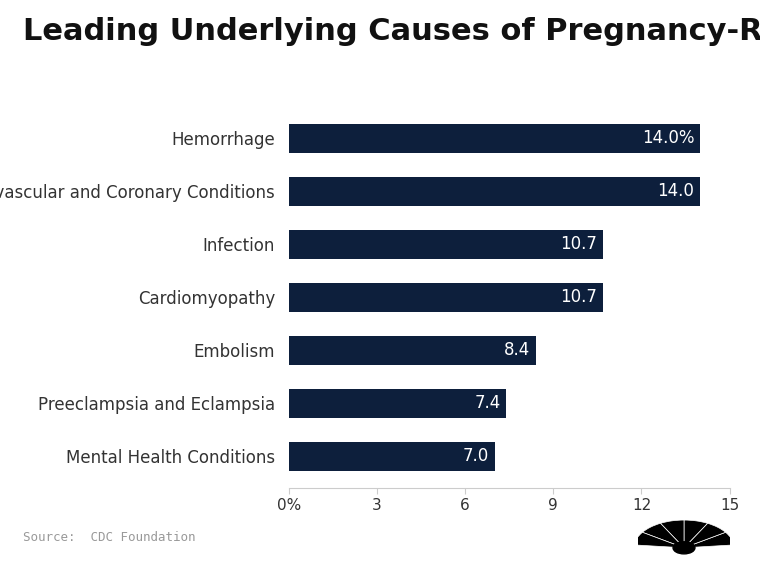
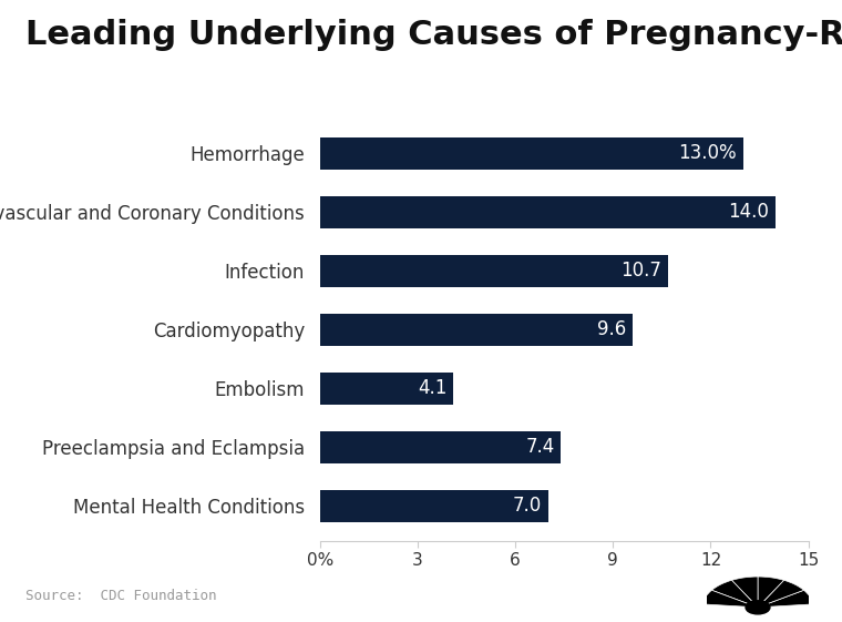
Hemorrhage: 14.0% -> 13.0%
Cardiomyopathy: 10.7 -> 9.6
Embolism: 8.4 -> 4.1
